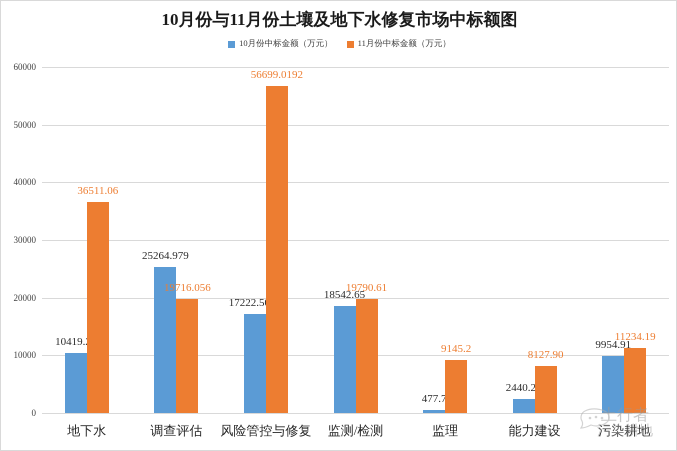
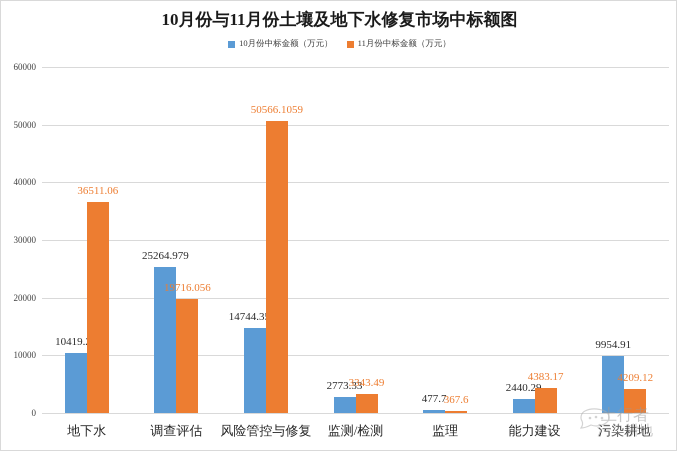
10月份中标金额（万元）/风险管控与修复: 17222.5092 -> 14744.3533
11月份中标金额（万元）/风险管控与修复: 56699.0192 -> 50566.1059
10月份中标金额（万元）/监测/检测: 18542.65 -> 2773.33
11月份中标金额（万元）/监测/检测: 19790.61 -> 3343.49
11月份中标金额（万元）/监理: 9145.2 -> 367.6
11月份中标金额（万元）/能力建设: 8127.90 -> 4383.17
11月份中标金额（万元）/污染耕地: 11234.19 -> 4209.12
